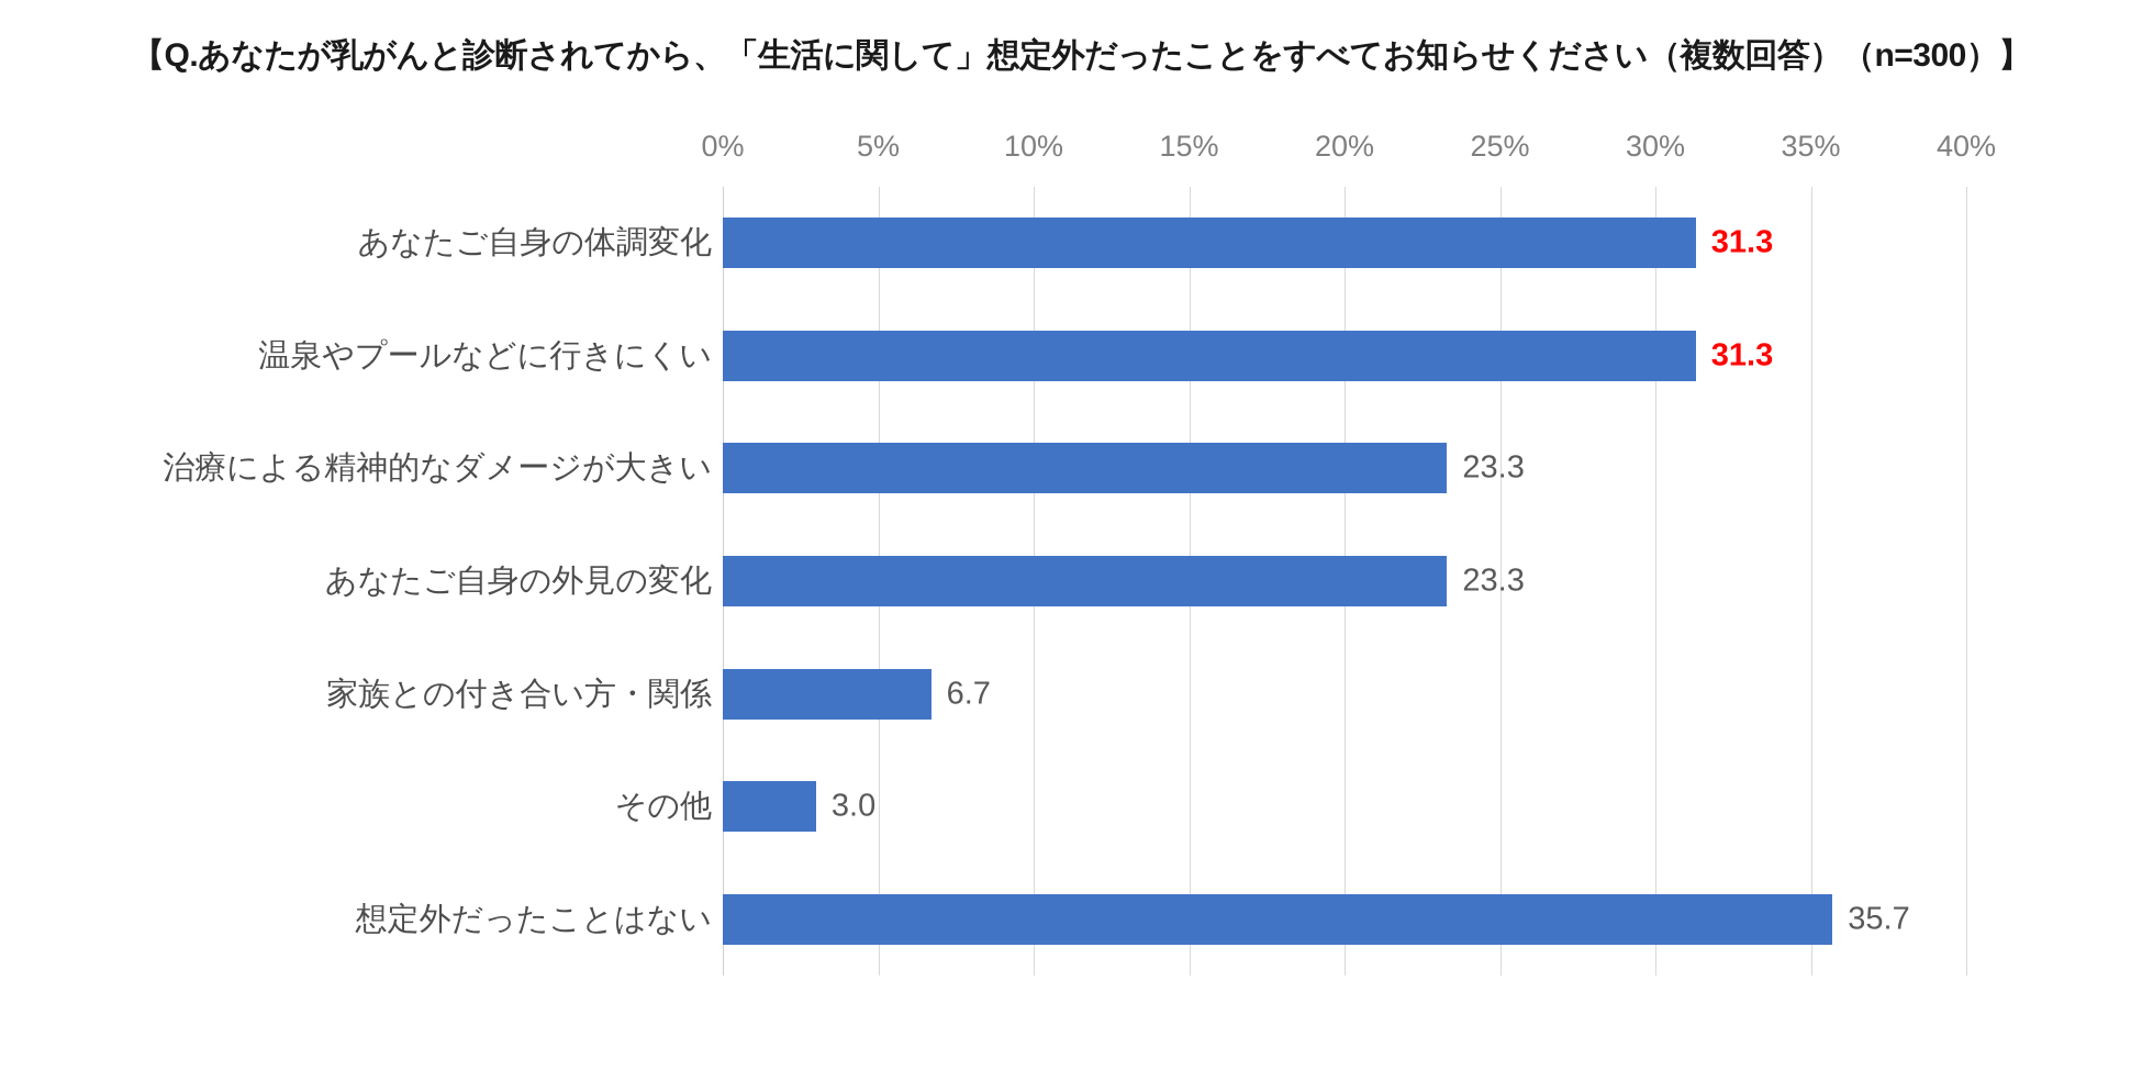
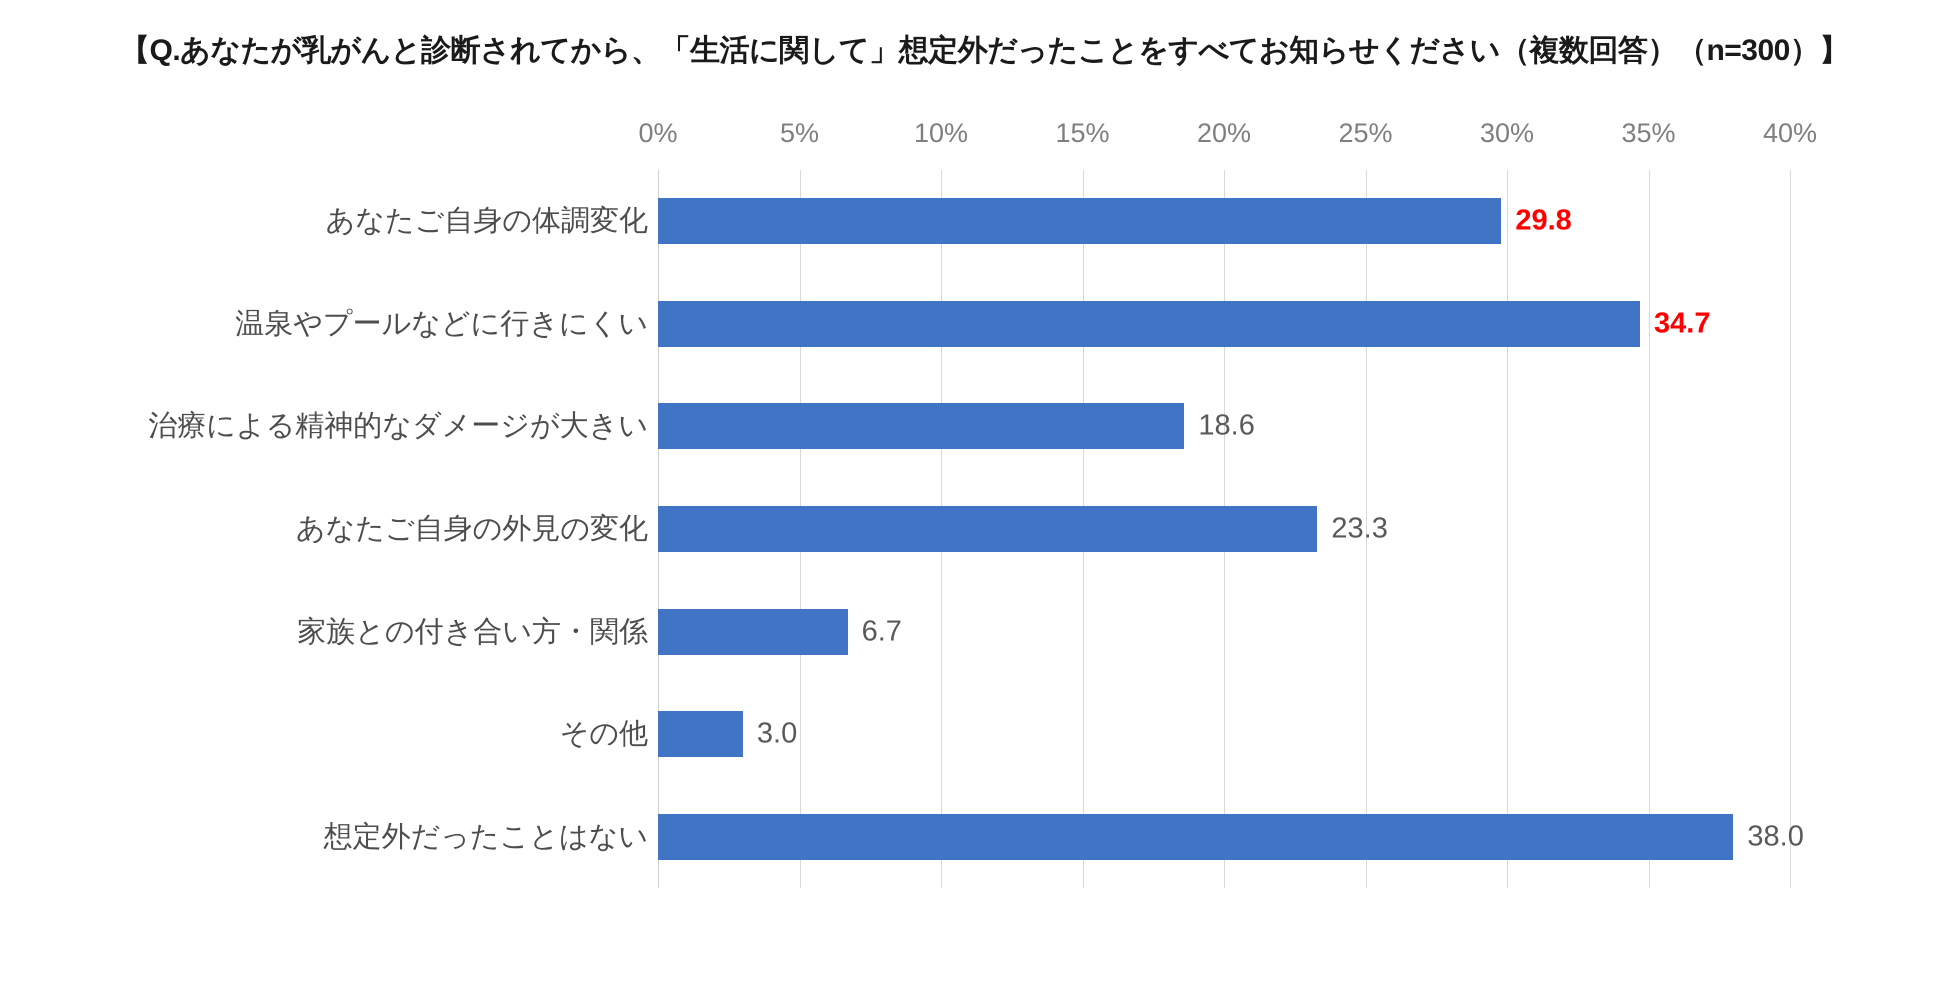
あなたご自身の体調変化: 31.3 -> 29.8
温泉やプールなどに行きにくい: 31.3 -> 34.7
治療による精神的なダメージが大きい: 23.3 -> 18.6
想定外だったことはない: 35.7 -> 38.0
